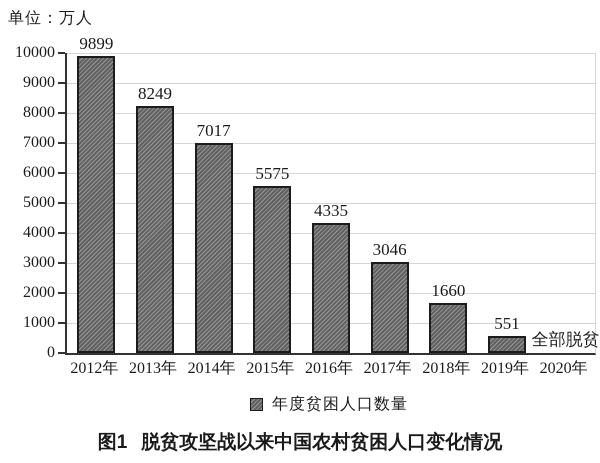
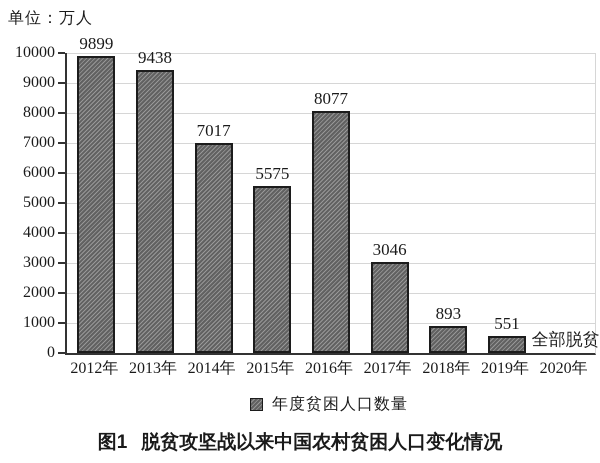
2013年: 8249 -> 9438
2016年: 4335 -> 8077
2018年: 1660 -> 893
